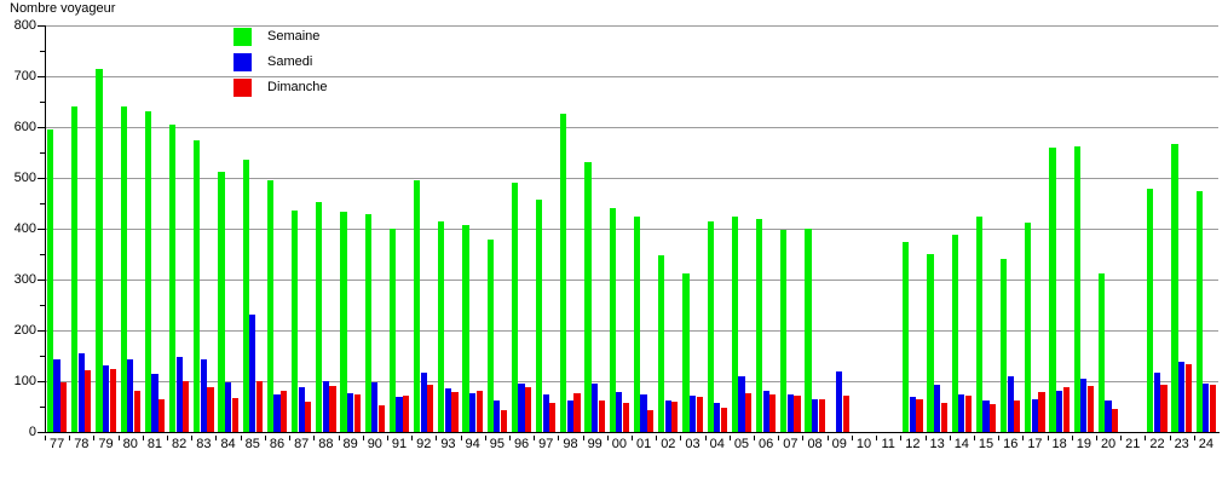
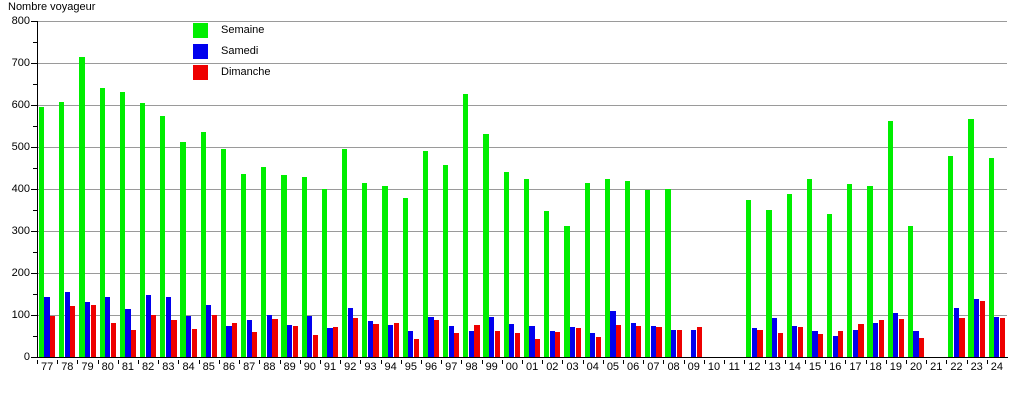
Semaine/78: 640 -> 610
Samedi/85: 230 -> 120
Samedi/09: 120 -> 60
Samedi/16: 110 -> 50
Semaine/18: 560 -> 410
